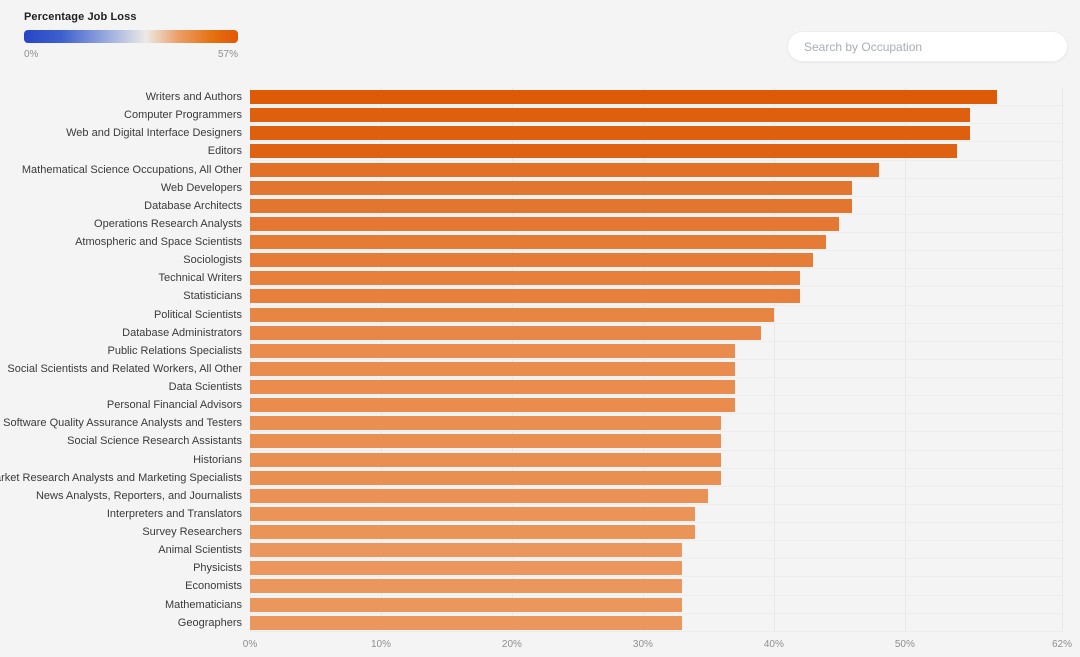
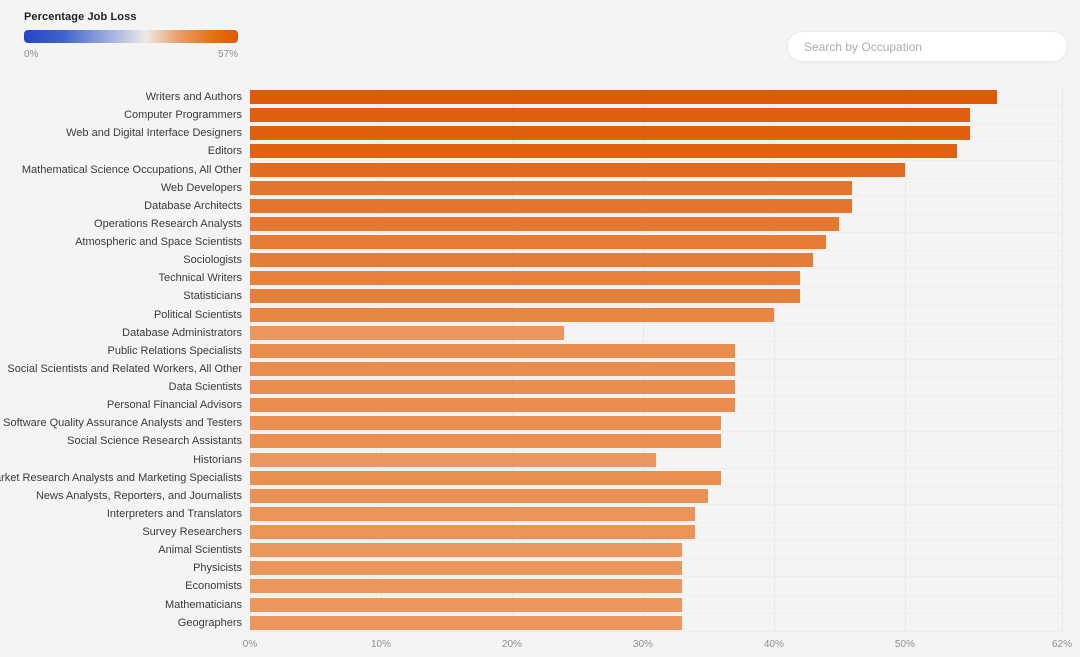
Mathematical Science Occupations, All Other: 48% -> 50%
Database Administrators: 39% -> 24%
Historians: 36% -> 31%
